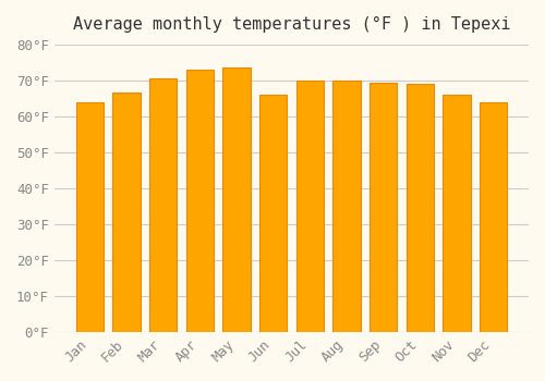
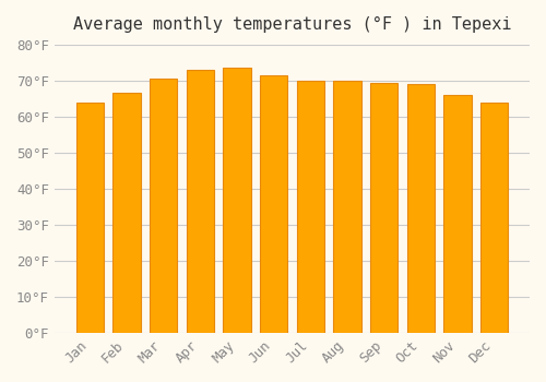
Jun: 66.0°F -> 71.5°F
